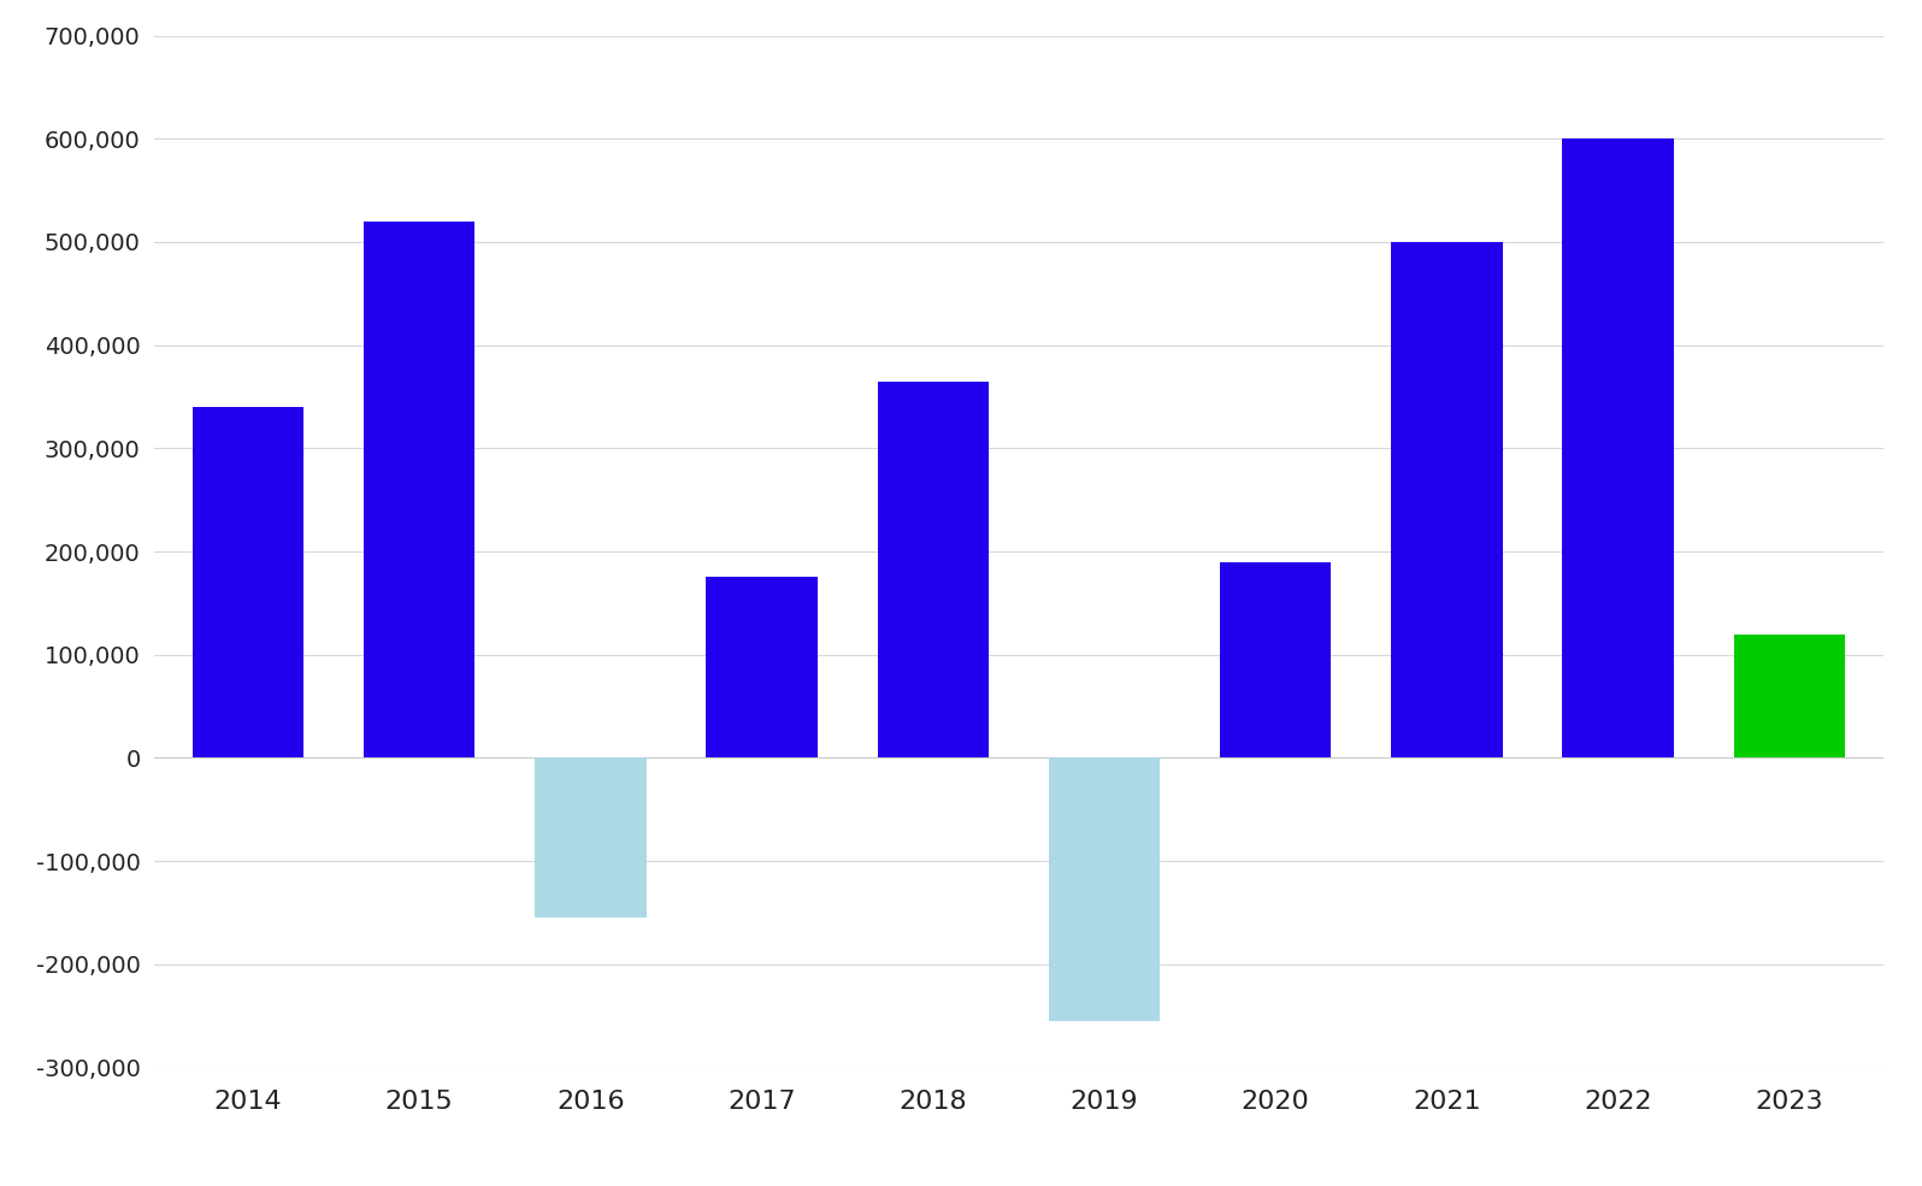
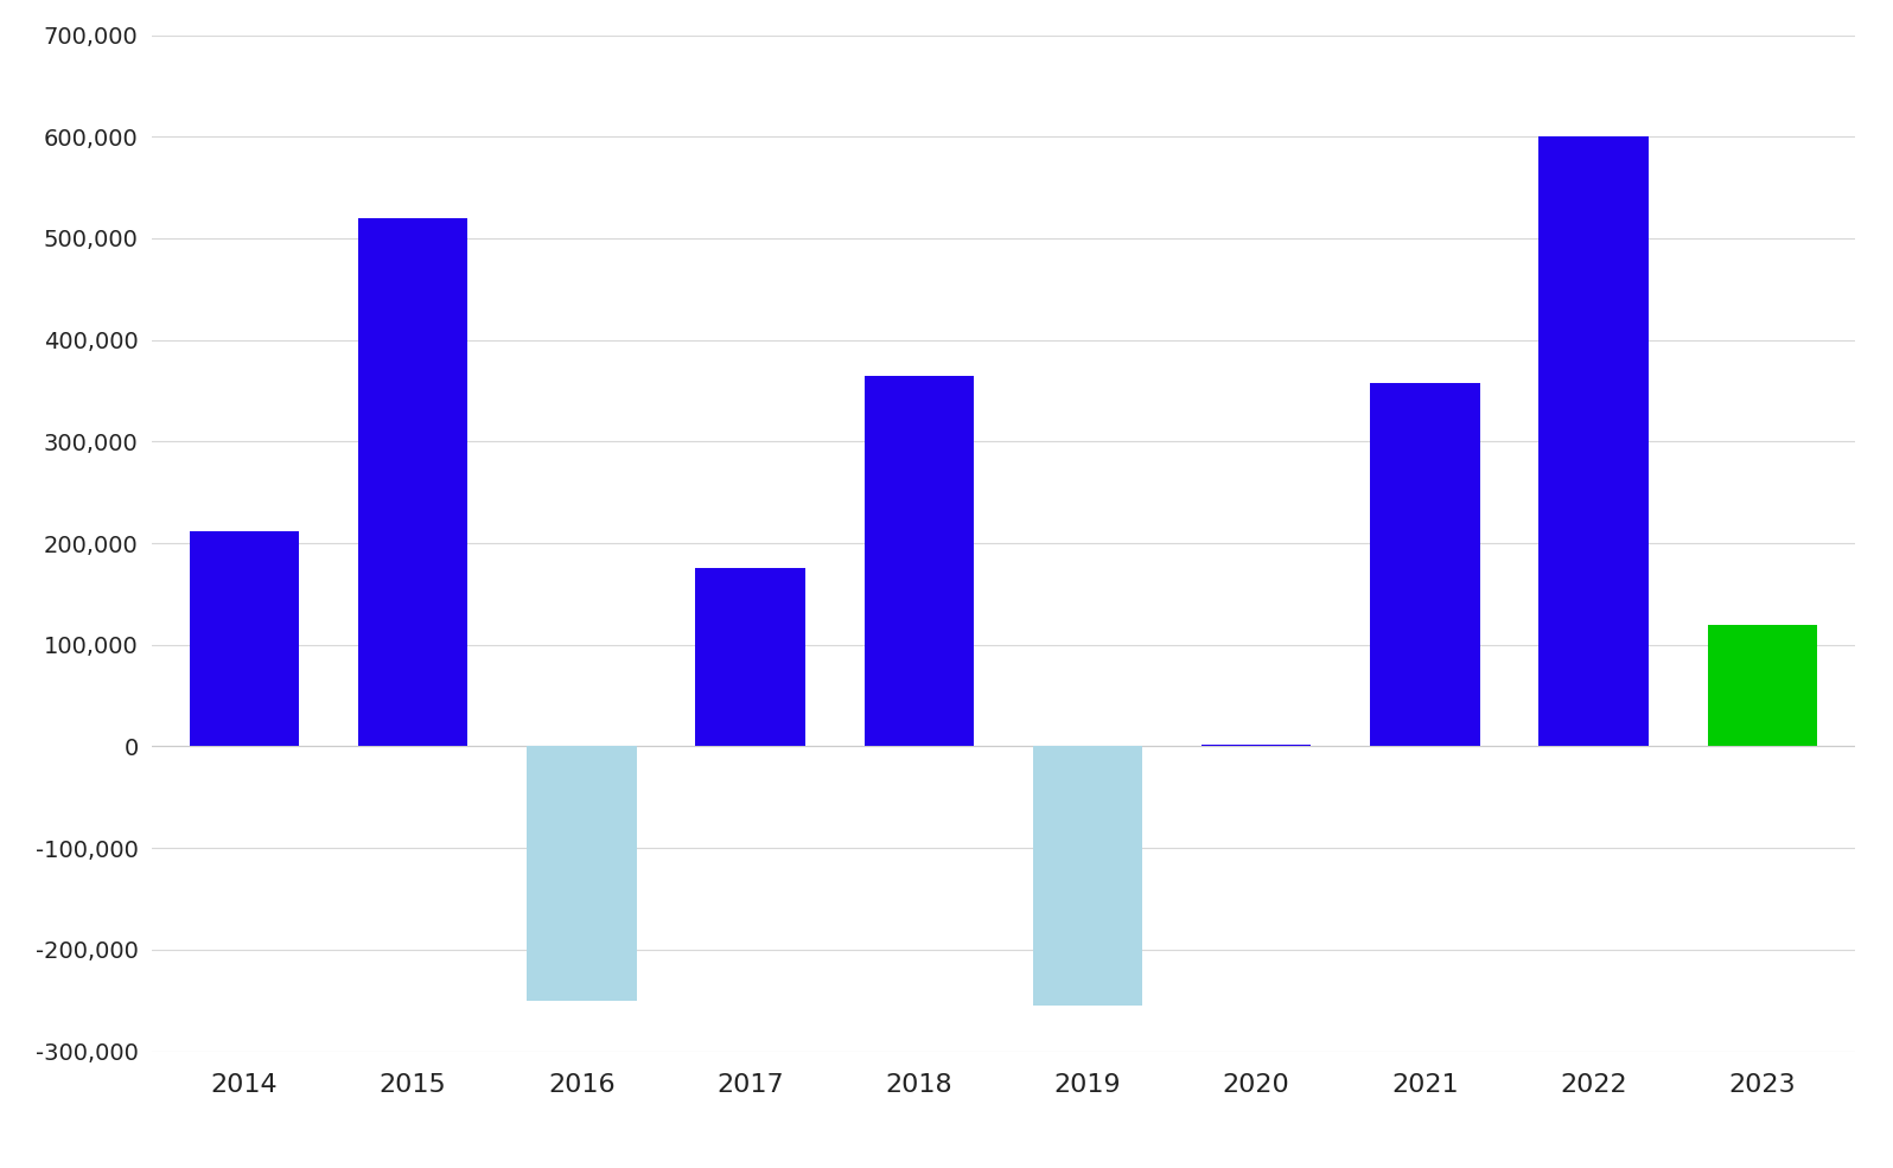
2014: 340,000 -> 212,000
2016: -155,000 -> -250,000
2020: 190,000 -> 2,000
2021: 500,000 -> 358,000
